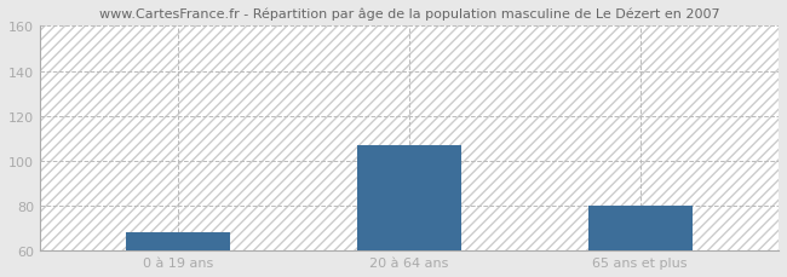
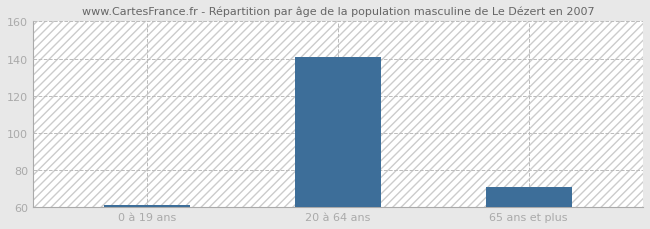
0 à 19 ans: 68 -> 61
20 à 64 ans: 107 -> 141
65 ans et plus: 80 -> 71
